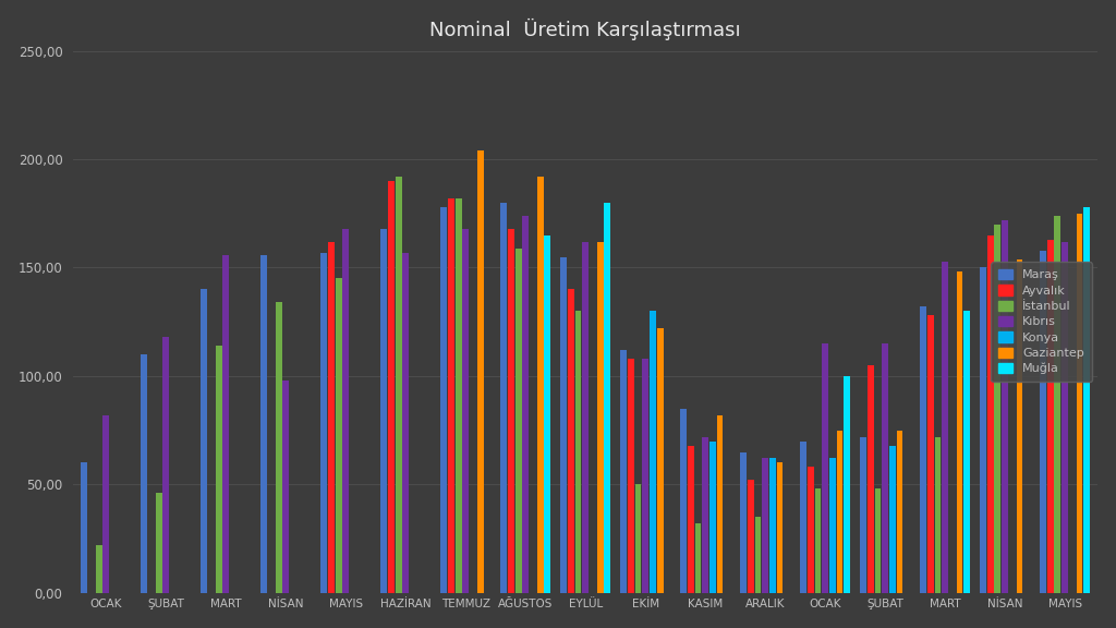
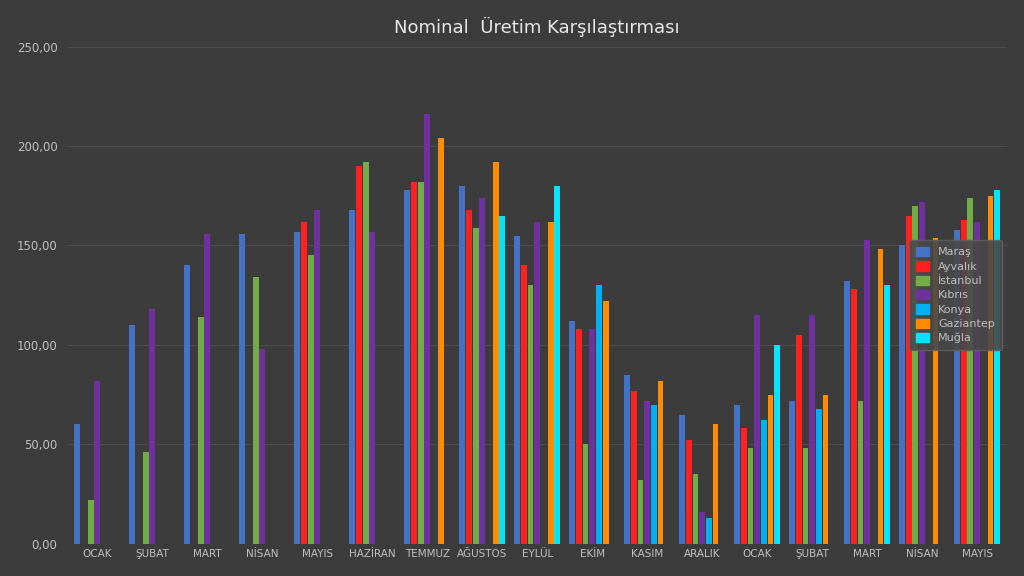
Kıbrıs/TEMMUZ: 168 -> 216
Ayvalık/KASIM: 68 -> 77
Kıbrıs/ARALIK: 62 -> 16
Konya/ARALIK: 62 -> 13
